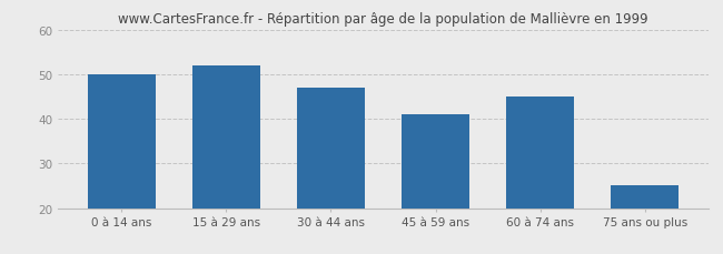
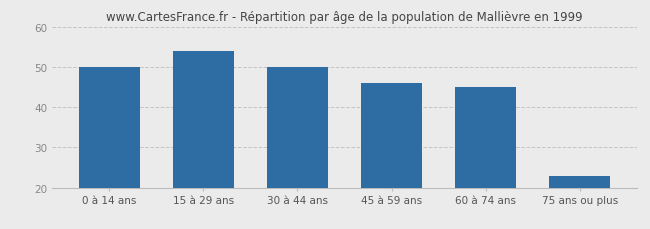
15 à 29 ans: 52 -> 54
30 à 44 ans: 47 -> 50
45 à 59 ans: 41 -> 46
75 ans ou plus: 25 -> 23
